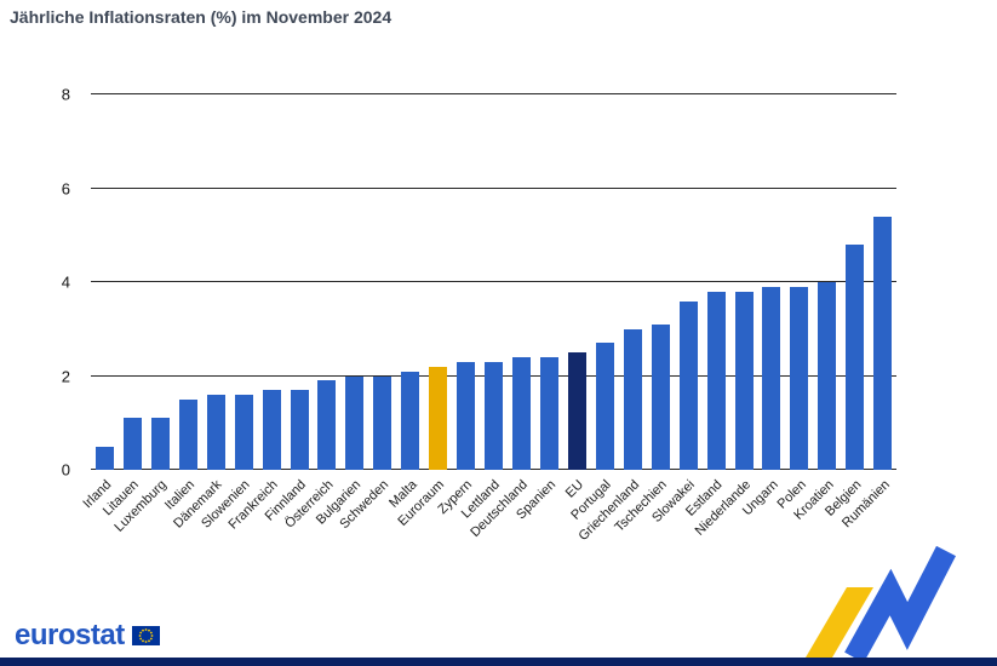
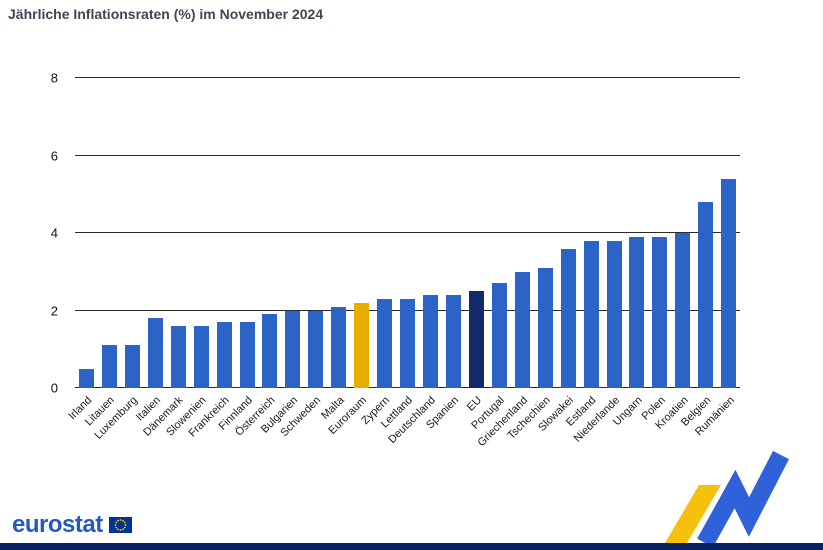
Italien: 1.5 -> 1.8
